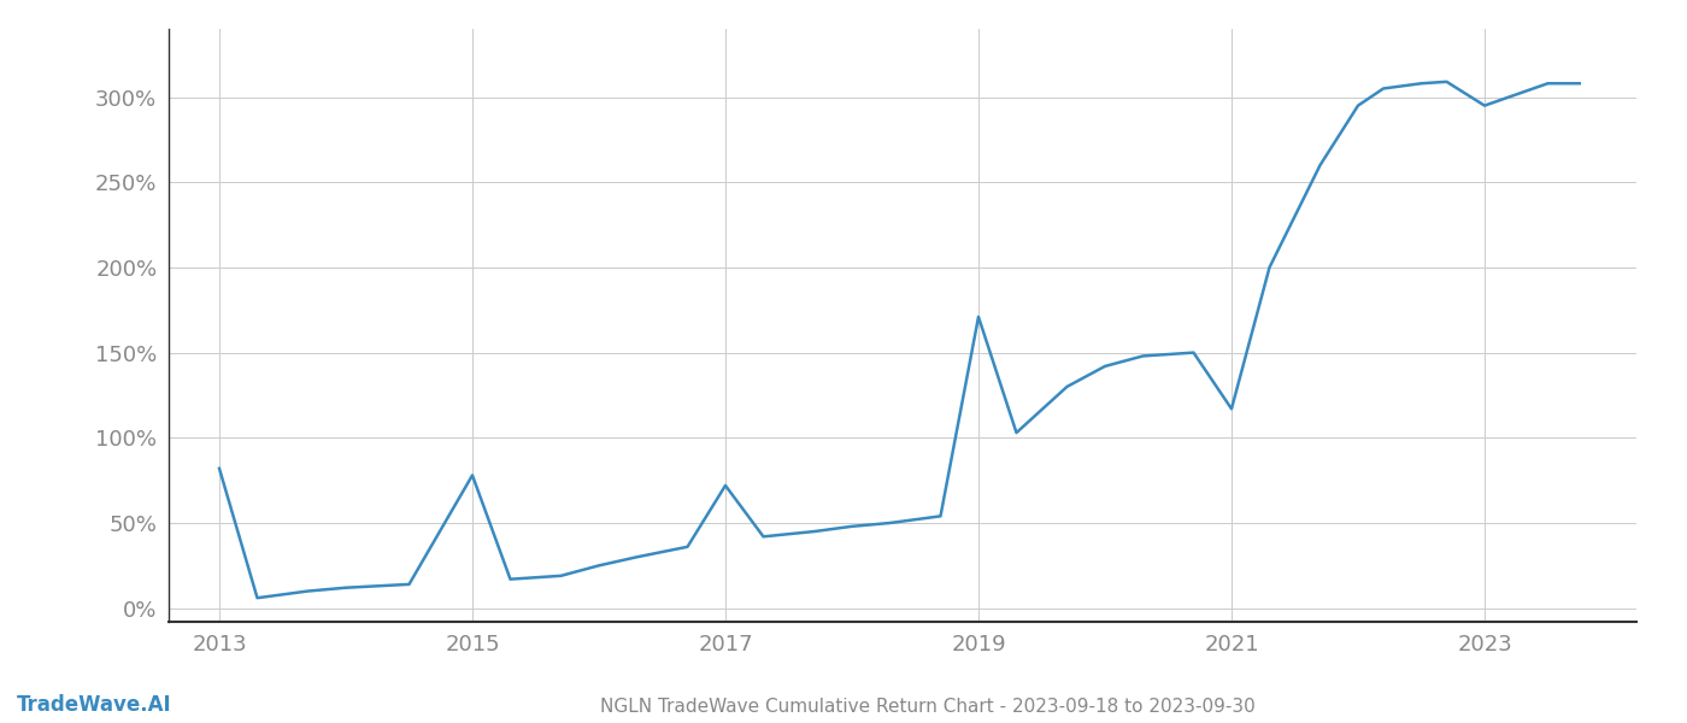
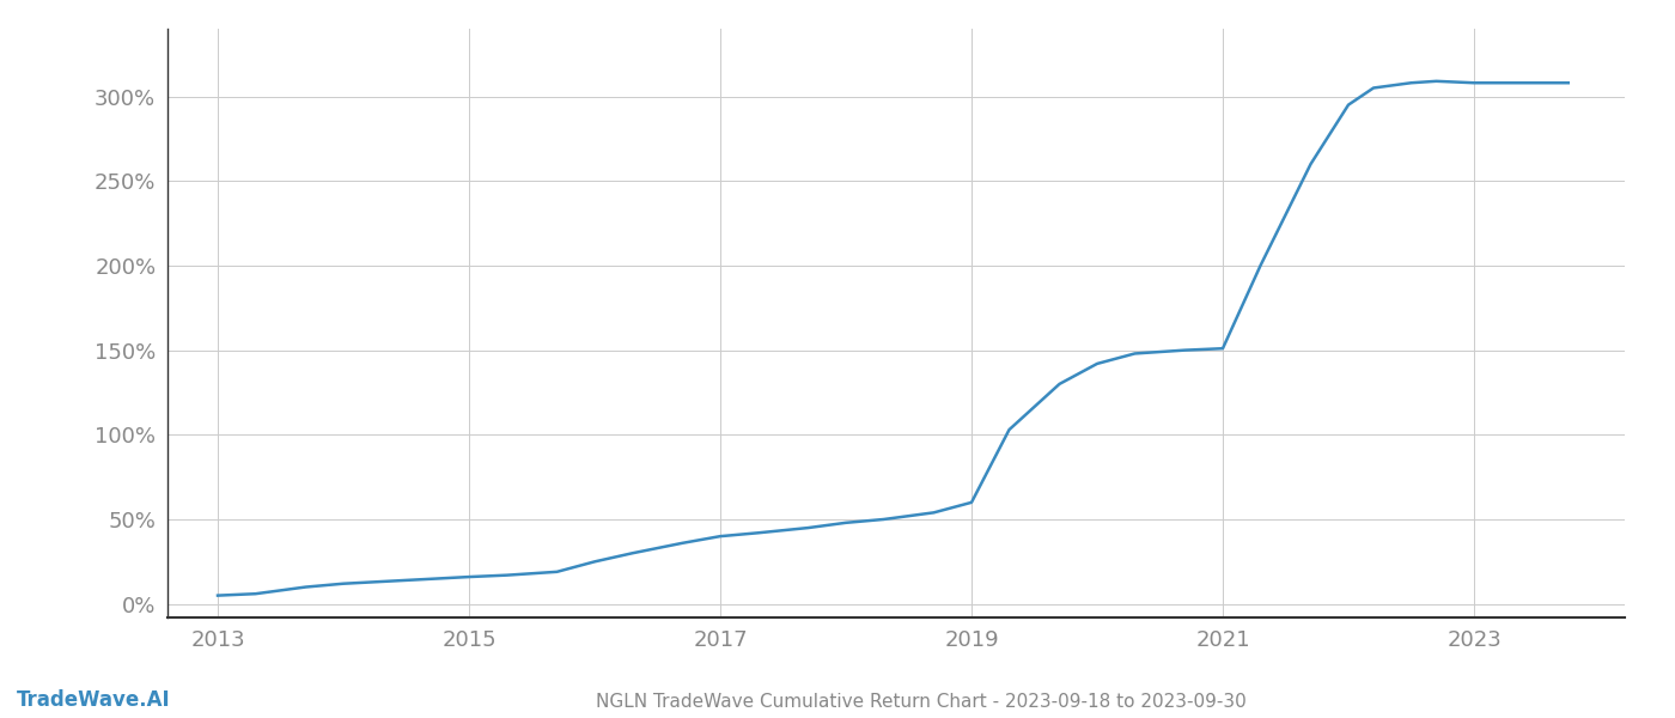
2013: 82% -> 5%
2015: 78% -> 16%
2017: 72% -> 40%
2019: 171% -> 60%
2021: 117% -> 151%
2023: 295% -> 308%
